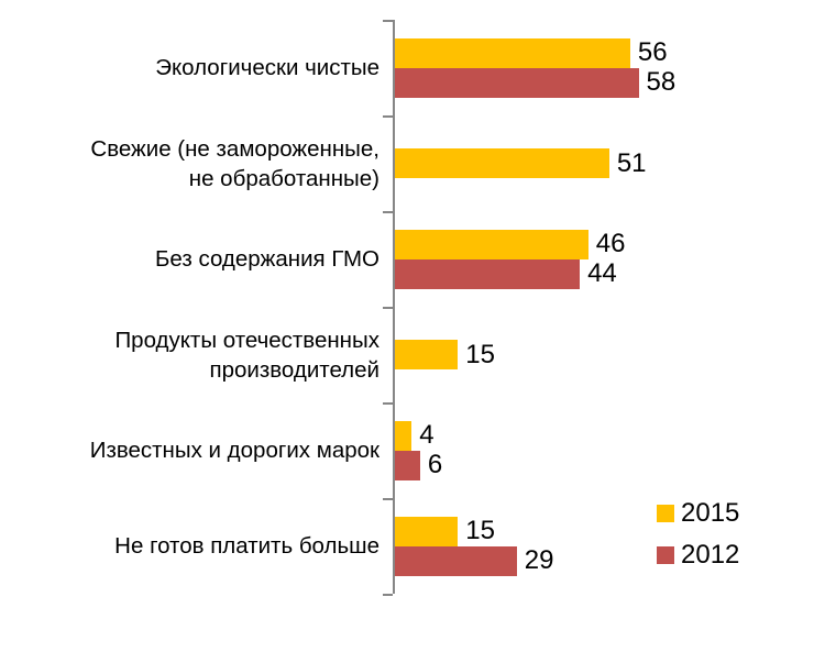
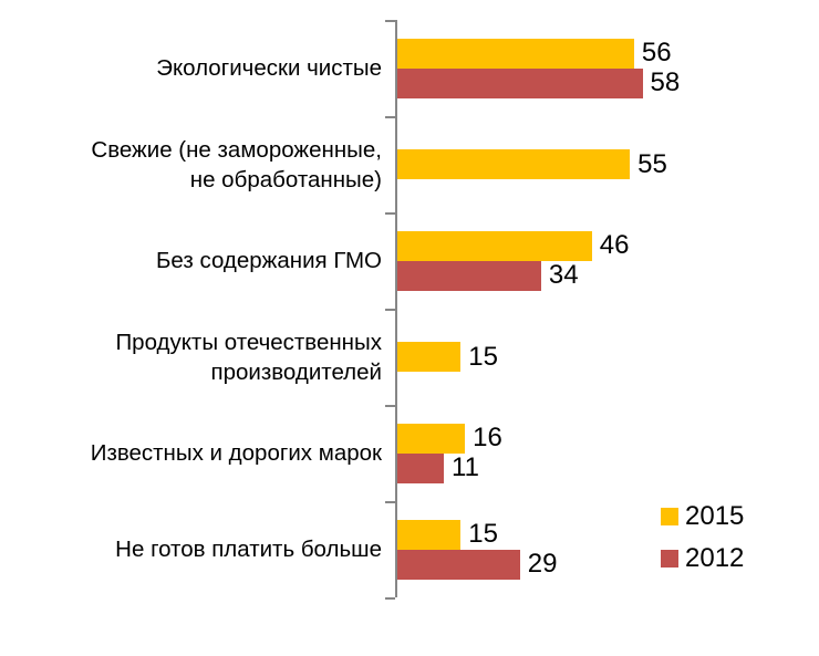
2015/Свежие (не замороженные, не обработанные): 51 -> 55
2012/Без содержания ГМО: 44 -> 34
2015/Известных и дорогих марок: 4 -> 16
2012/Известных и дорогих марок: 6 -> 11
